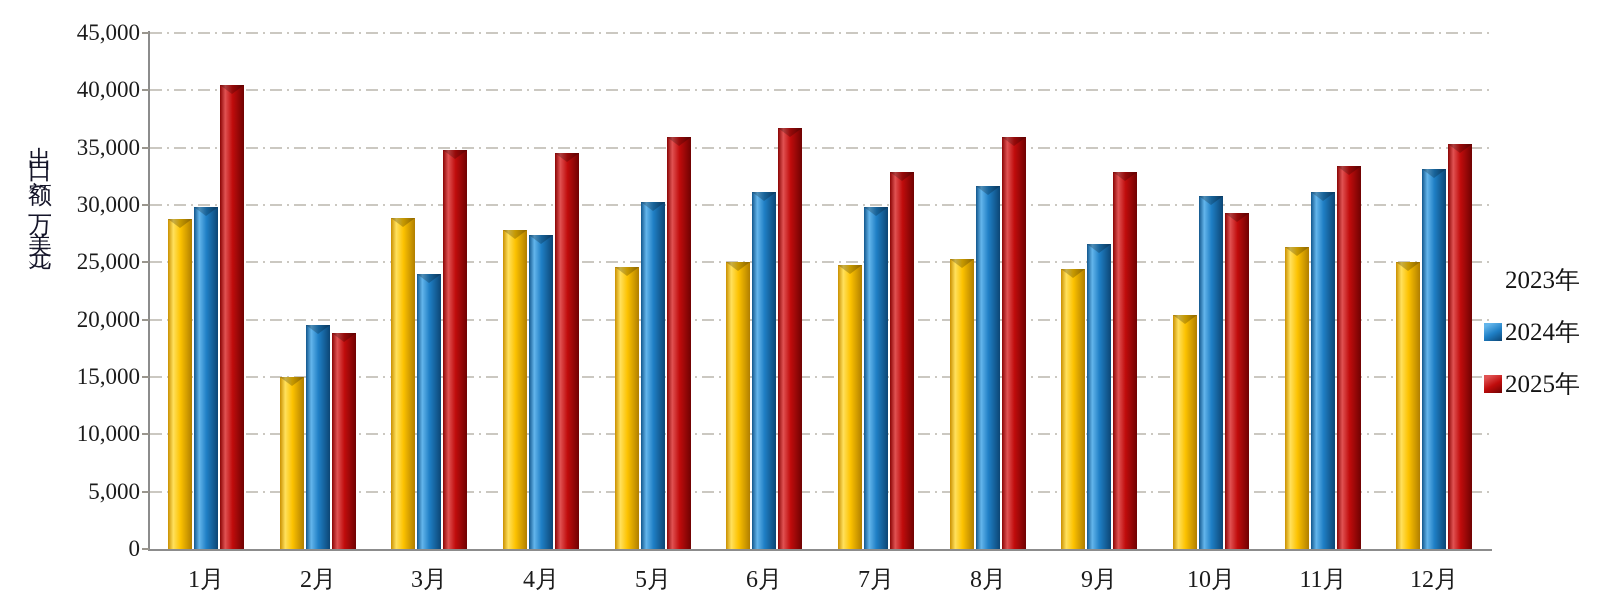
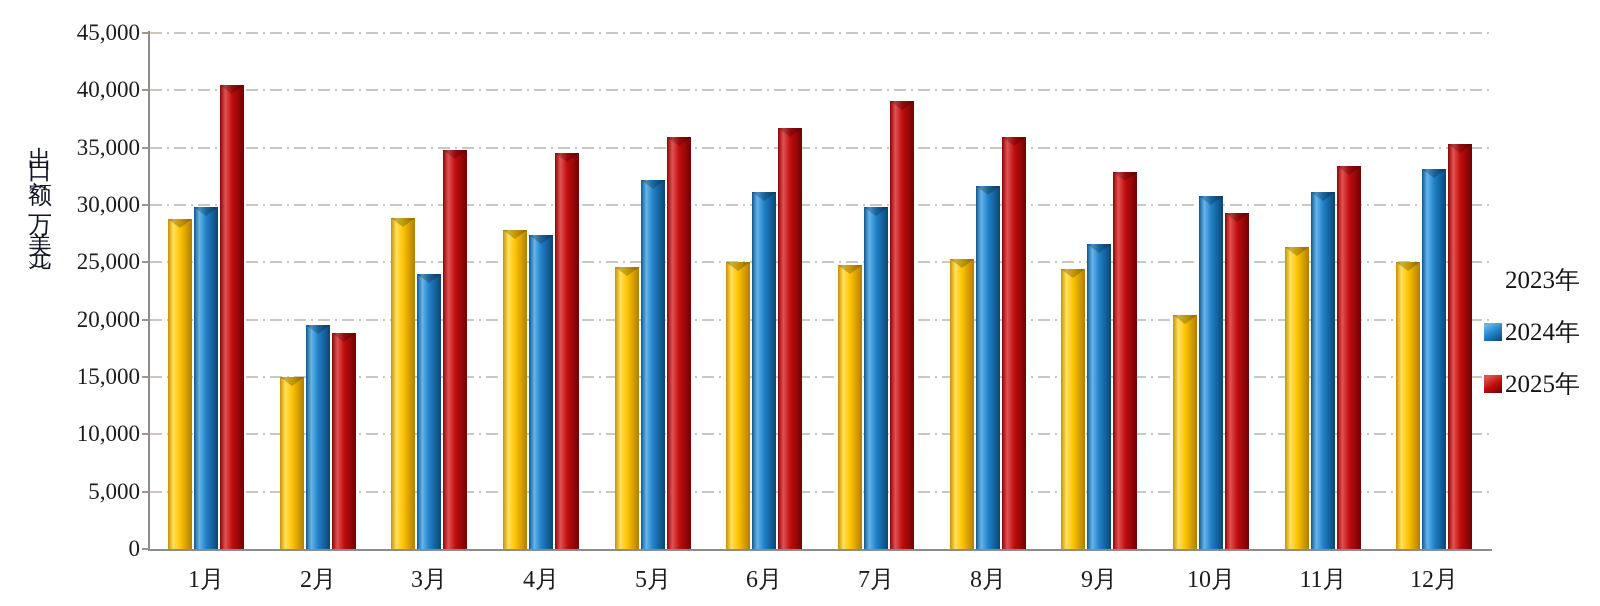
2024年/5月: 30300 -> 32200
2025年/7月: 32900 -> 39100
